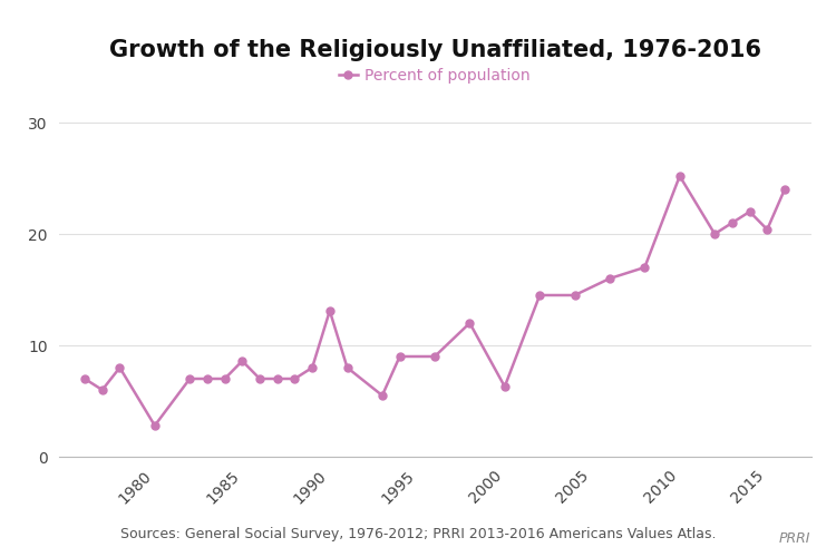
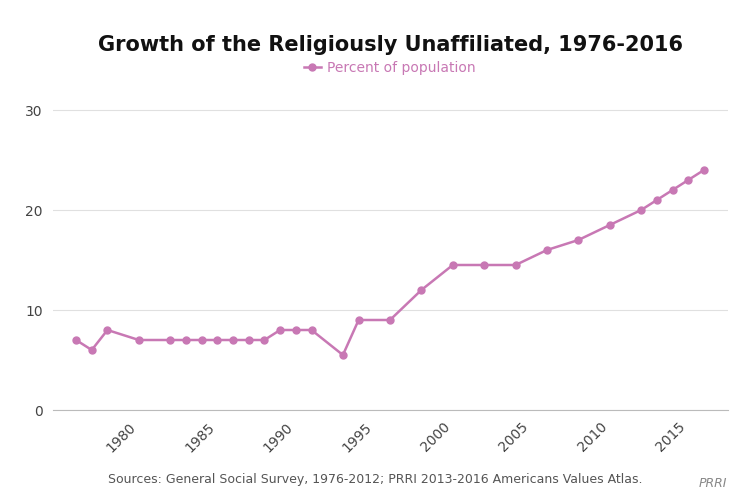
1980: 2.8 -> 7.0
1985: 8.6 -> 7.0
1990: 13.1 -> 8.0
2000: 6.3 -> 14.5
2010: 25.2 -> 18.5
2015: 20.4 -> 23.0
